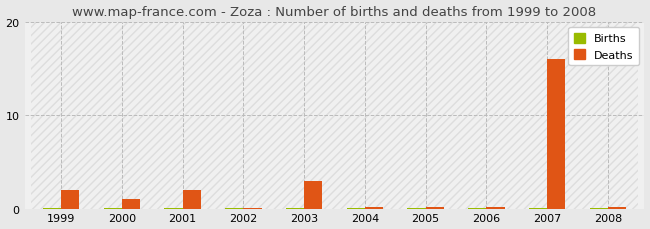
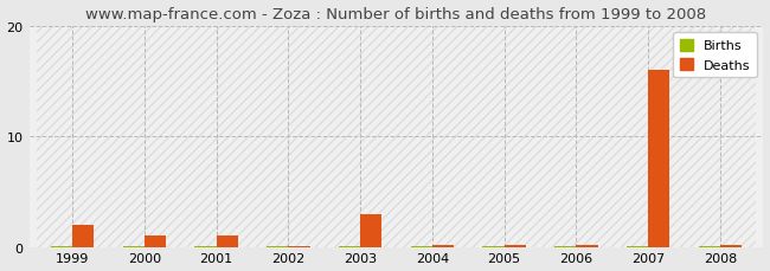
Deaths/2001: 2.0 -> 1.0
